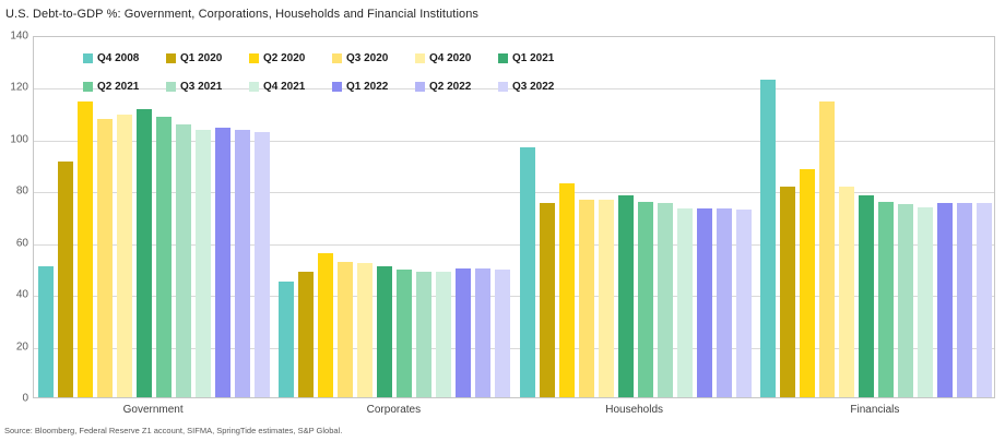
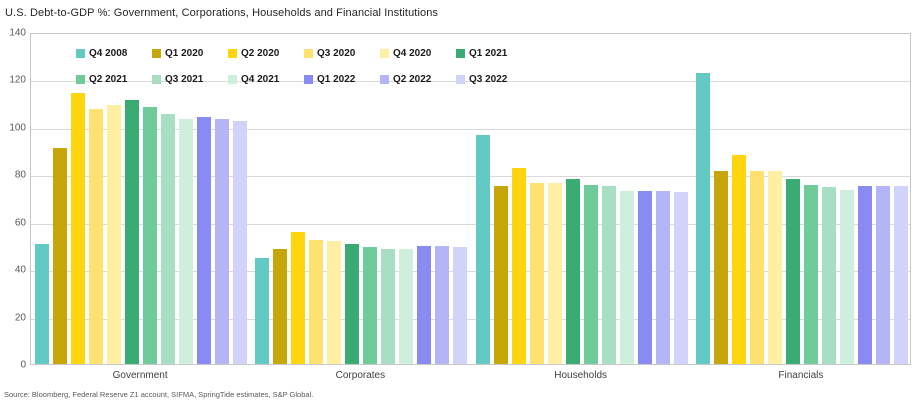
Q3 2020/Financials: 115 -> 82
